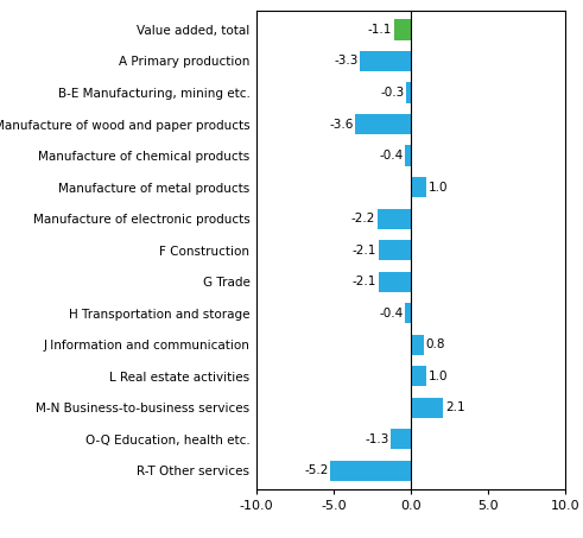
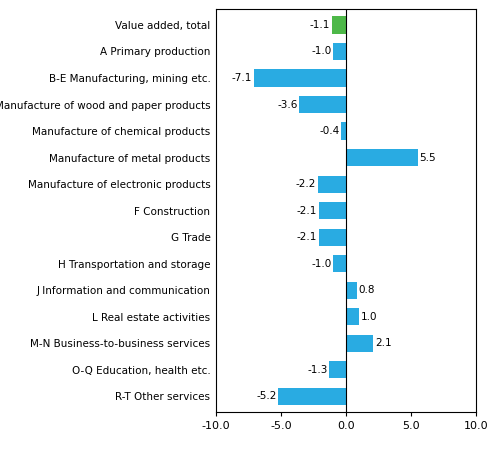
A Primary production: -3.3 -> -1.0
B-E Manufacturing, mining etc.: -0.3 -> -7.1
Manufacture of metal products: 1.0 -> 5.5
H Transportation and storage: -0.4 -> -1.0
